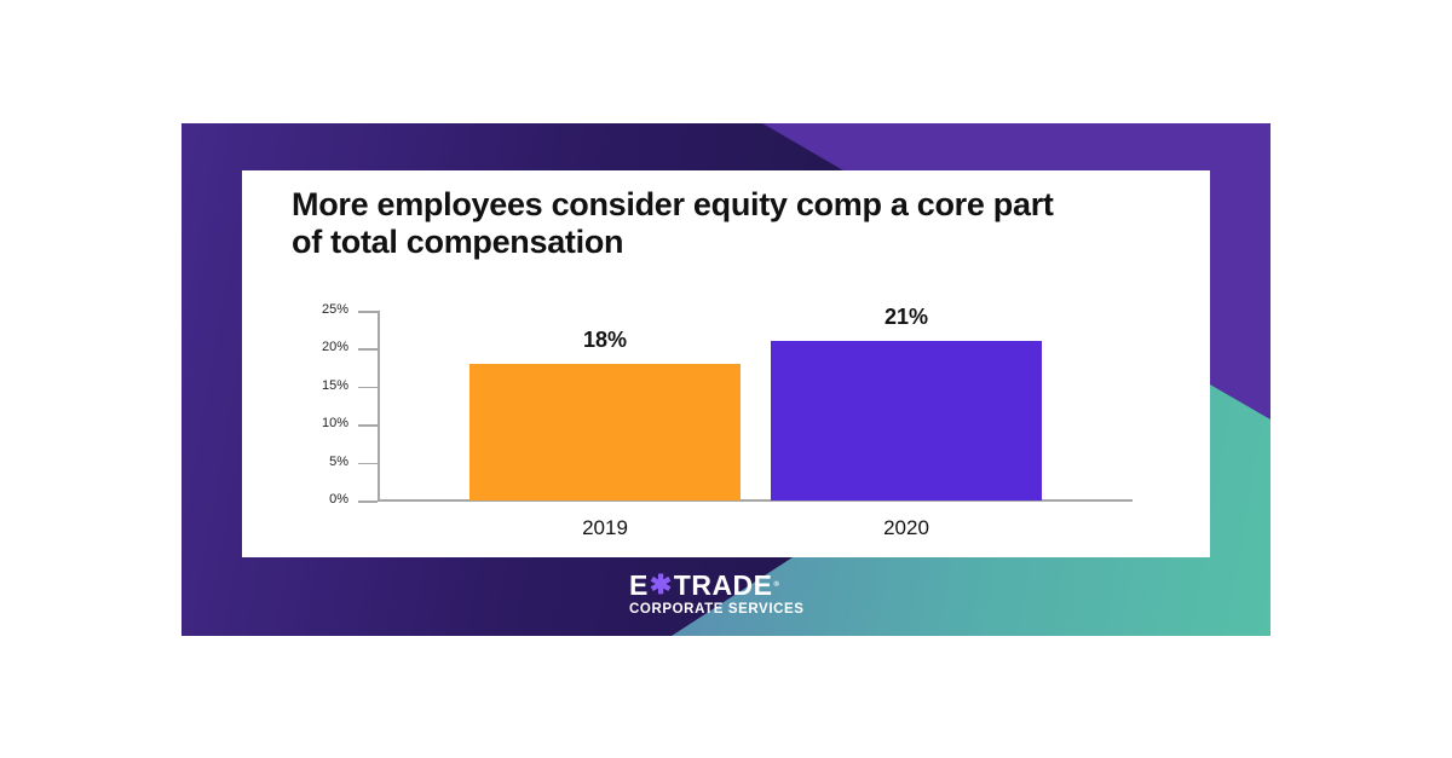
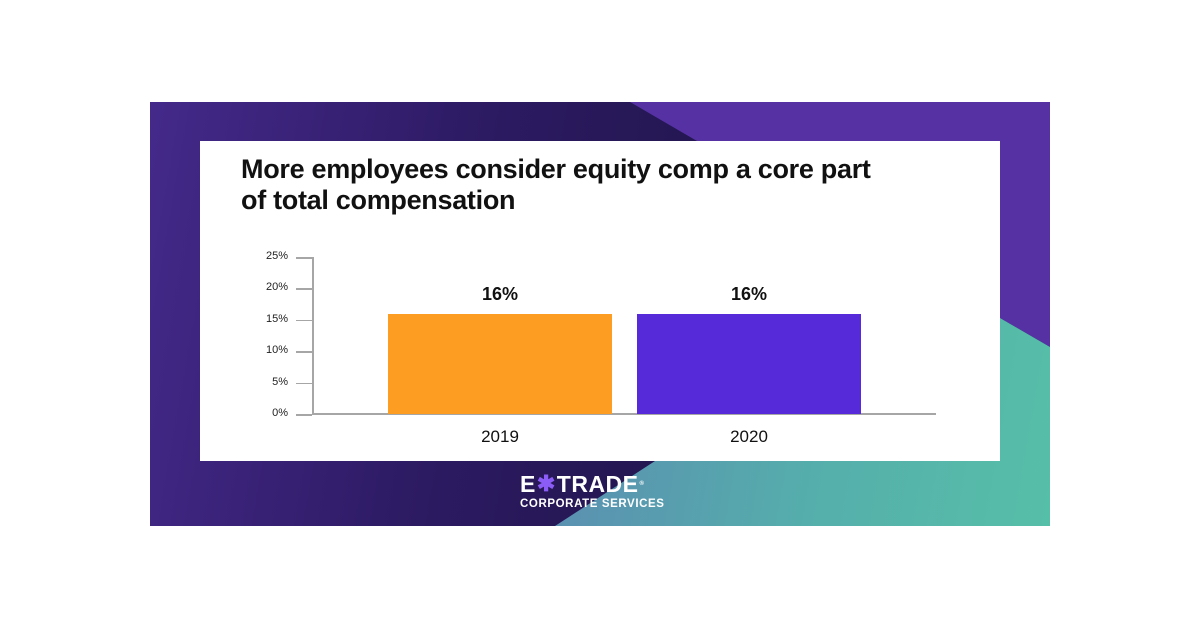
2019: 18% -> 16%
2020: 21% -> 16%
